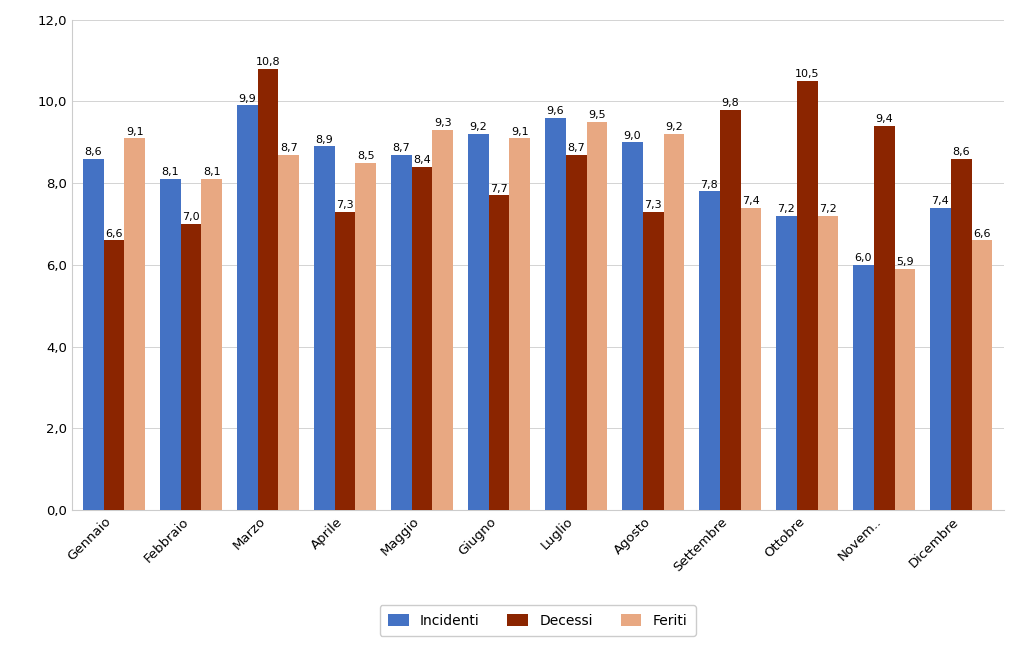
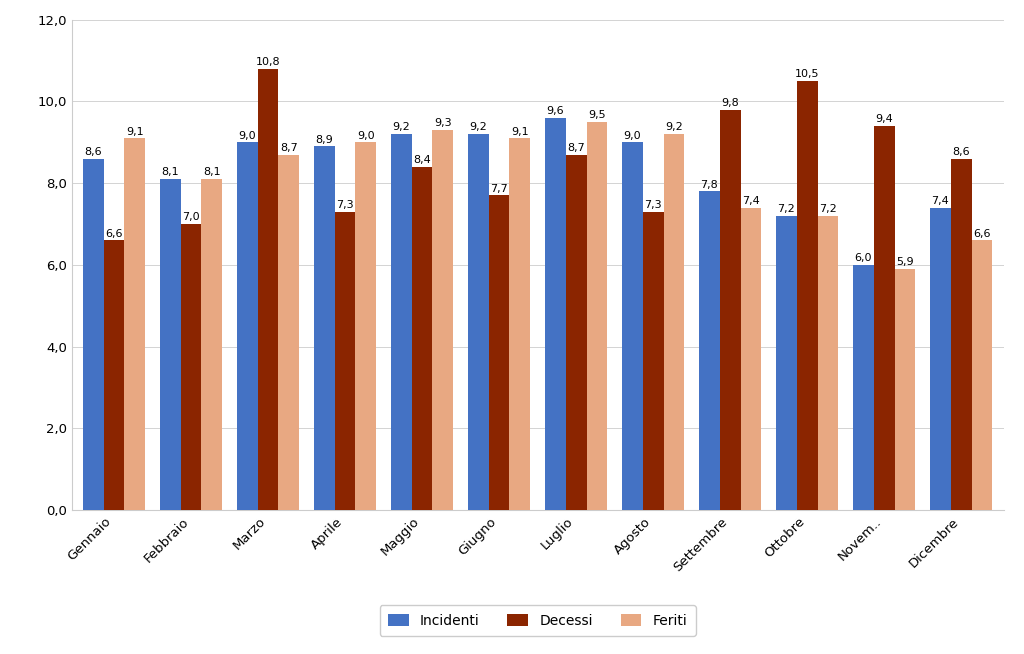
Incidenti/Marzo: 9,9 -> 9,0
Feriti/Aprile: 8,5 -> 9,0
Incidenti/Maggio: 8,7 -> 9,2
